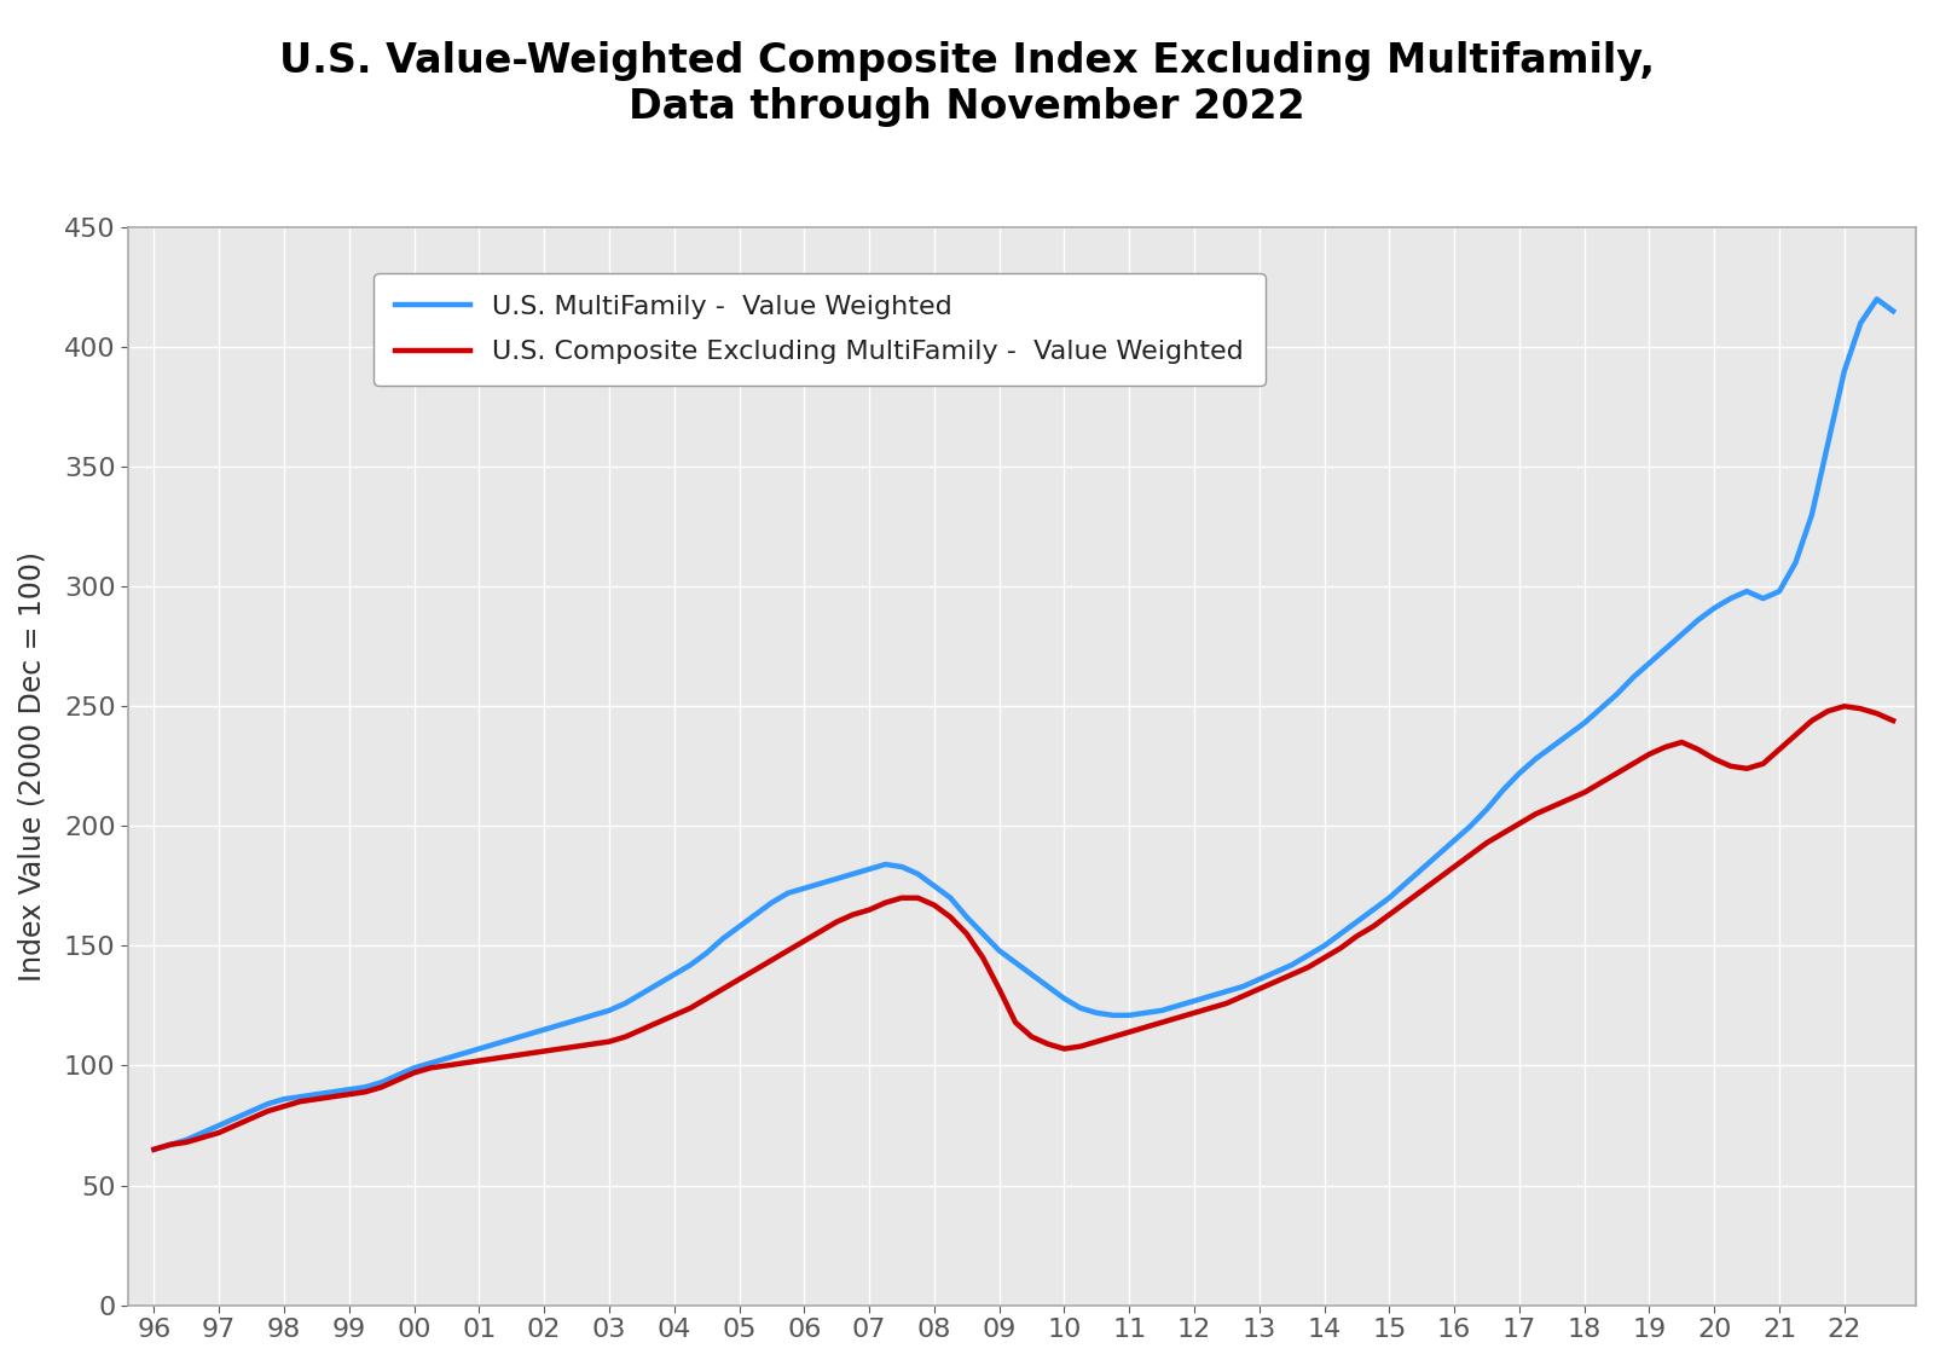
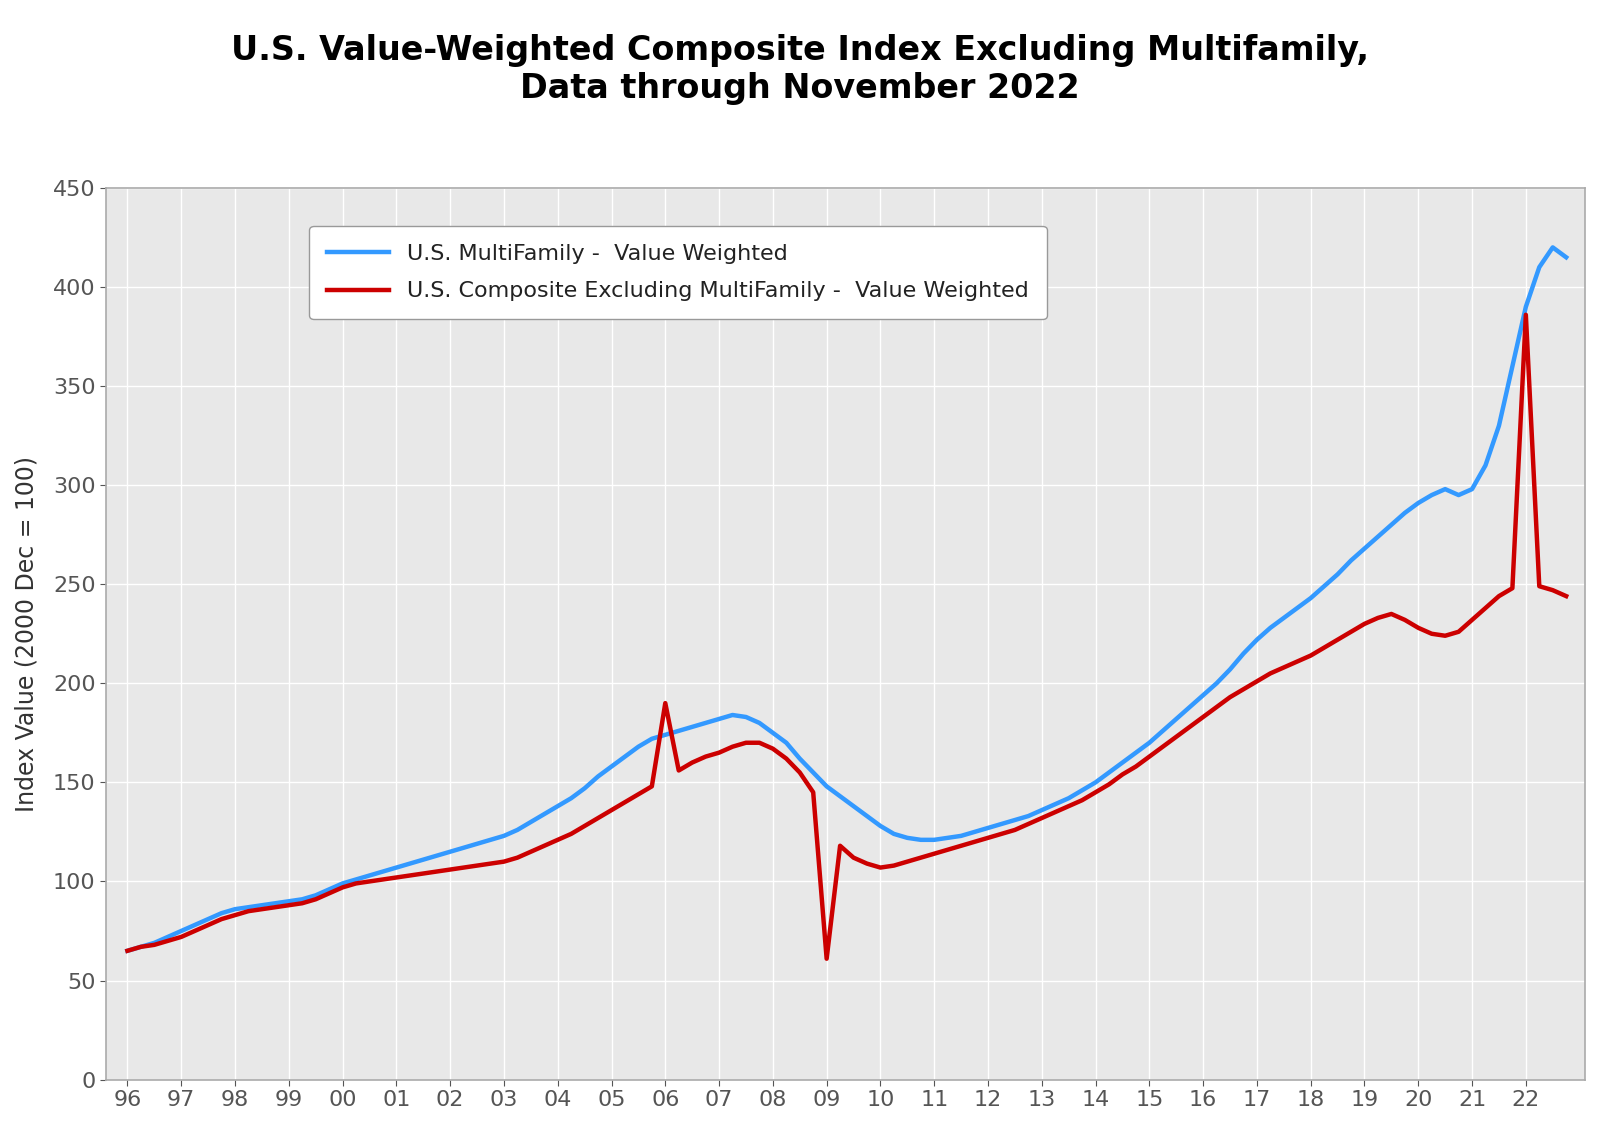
U.S. Composite Excluding MultiFamily - Value Weighted/06: 152 -> 190
U.S. Composite Excluding MultiFamily - Value Weighted/09: 132 -> 61
U.S. Composite Excluding MultiFamily - Value Weighted/22: 250 -> 386
